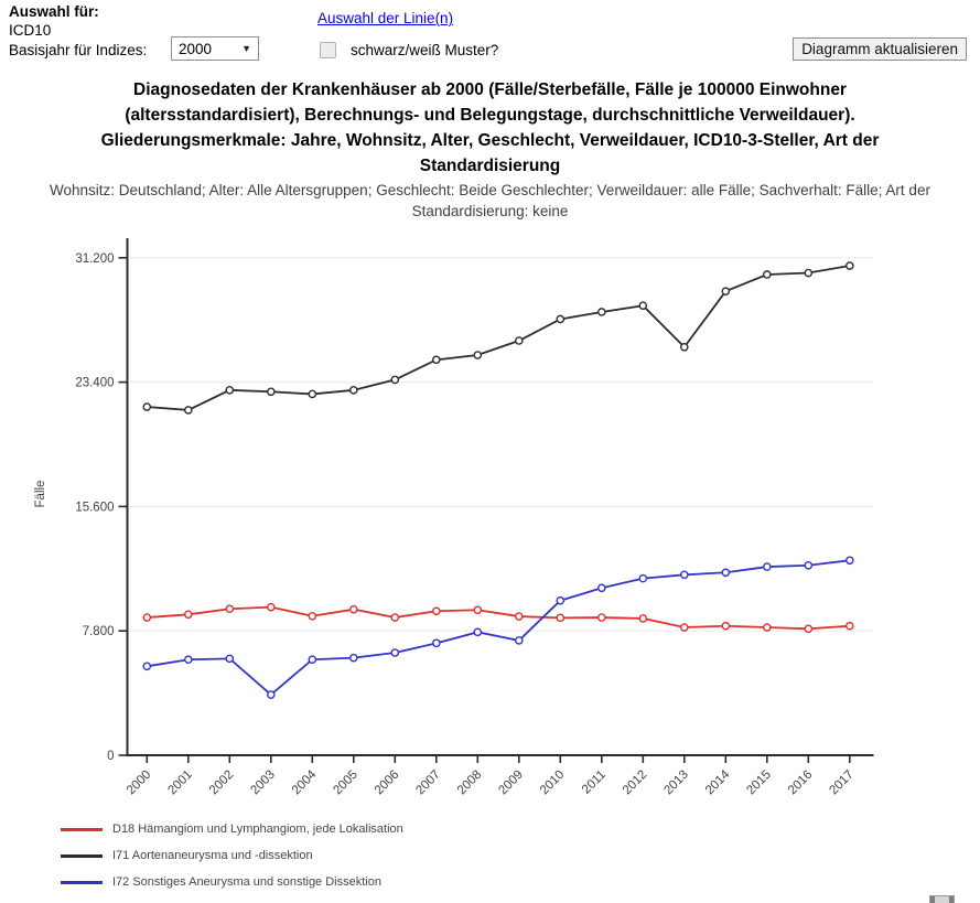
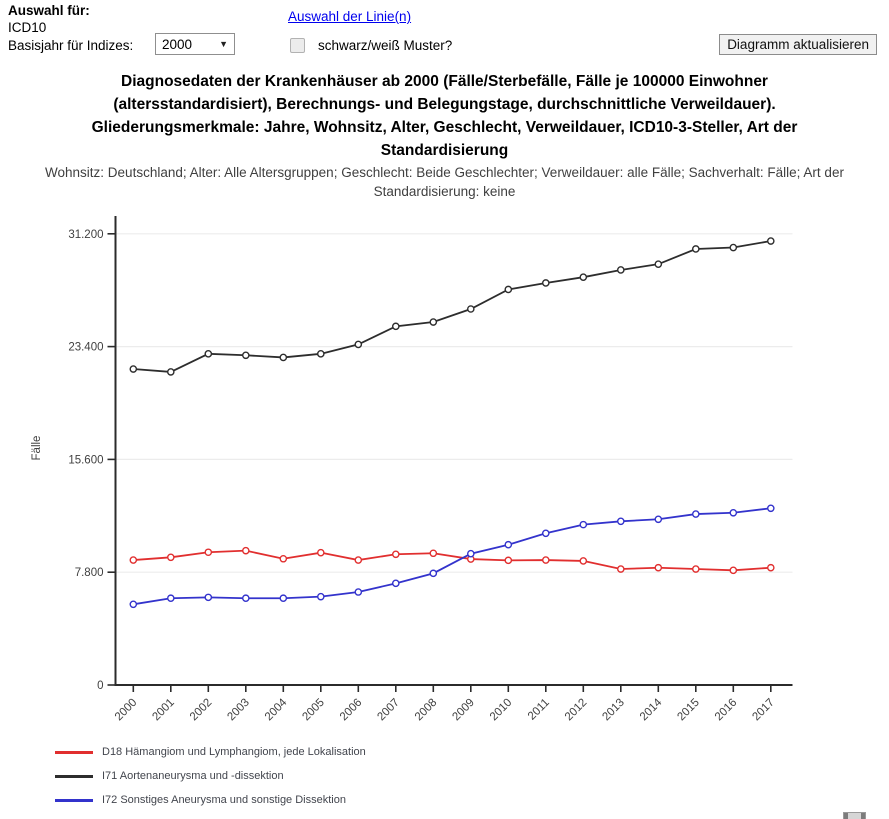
I72 Sonstiges Aneurysma und sonstige Dissektion/2003: 3800 -> 6000
I72 Sonstiges Aneurysma und sonstige Dissektion/2009: 7200 -> 9100
I71 Aortenaneurysma und -dissektion/2013: 25600 -> 28700
